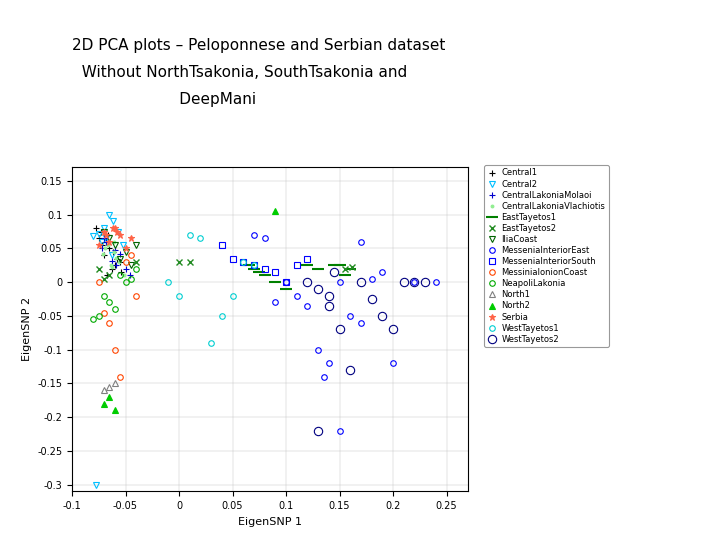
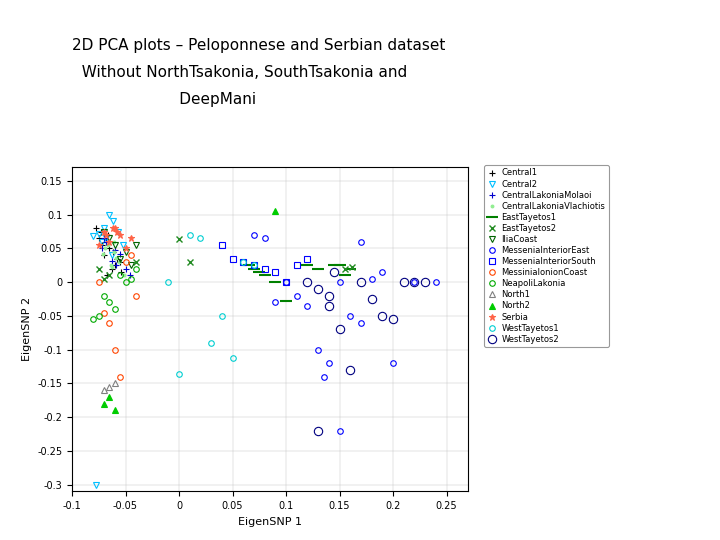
EastTayetos2/0: 0.030 -> 0.064
WestTayetos1/0: -0.020 -> -0.136
WestTayetos1/0.05: -0.020 -> -0.112
EastTayetos1/0.1: -0.010 -> -0.028
WestTayetos2/0.2: -0.070 -> -0.054
